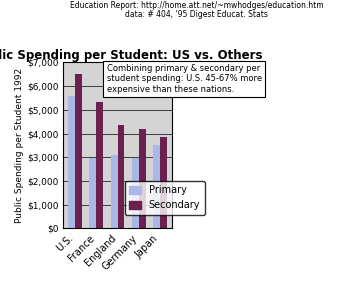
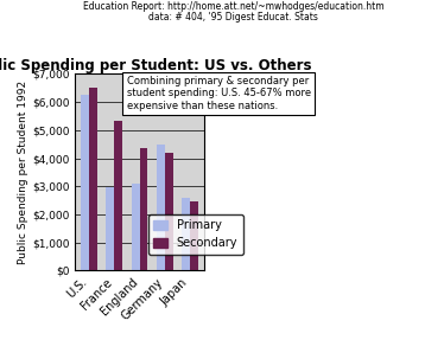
Primary/U.S.: $5,600 -> $6,250
Primary/Germany: $2,980 -> $4,500
Primary/Japan: $3,500 -> $2,600
Secondary/Japan: $3,850 -> $2,450
